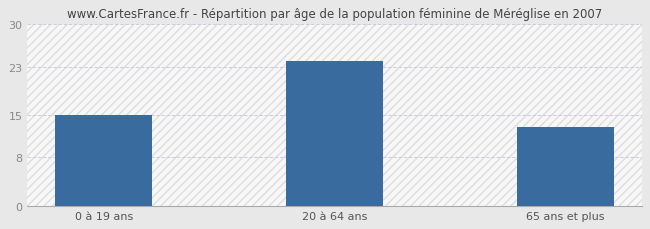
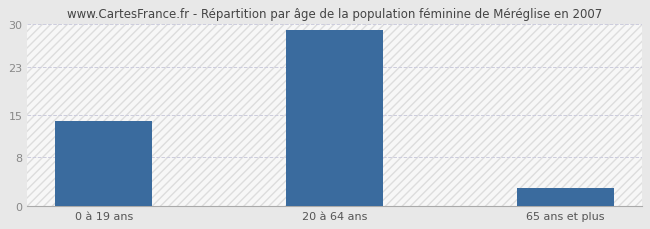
0 à 19 ans: 15 -> 14
20 à 64 ans: 24 -> 29
65 ans et plus: 13 -> 3
